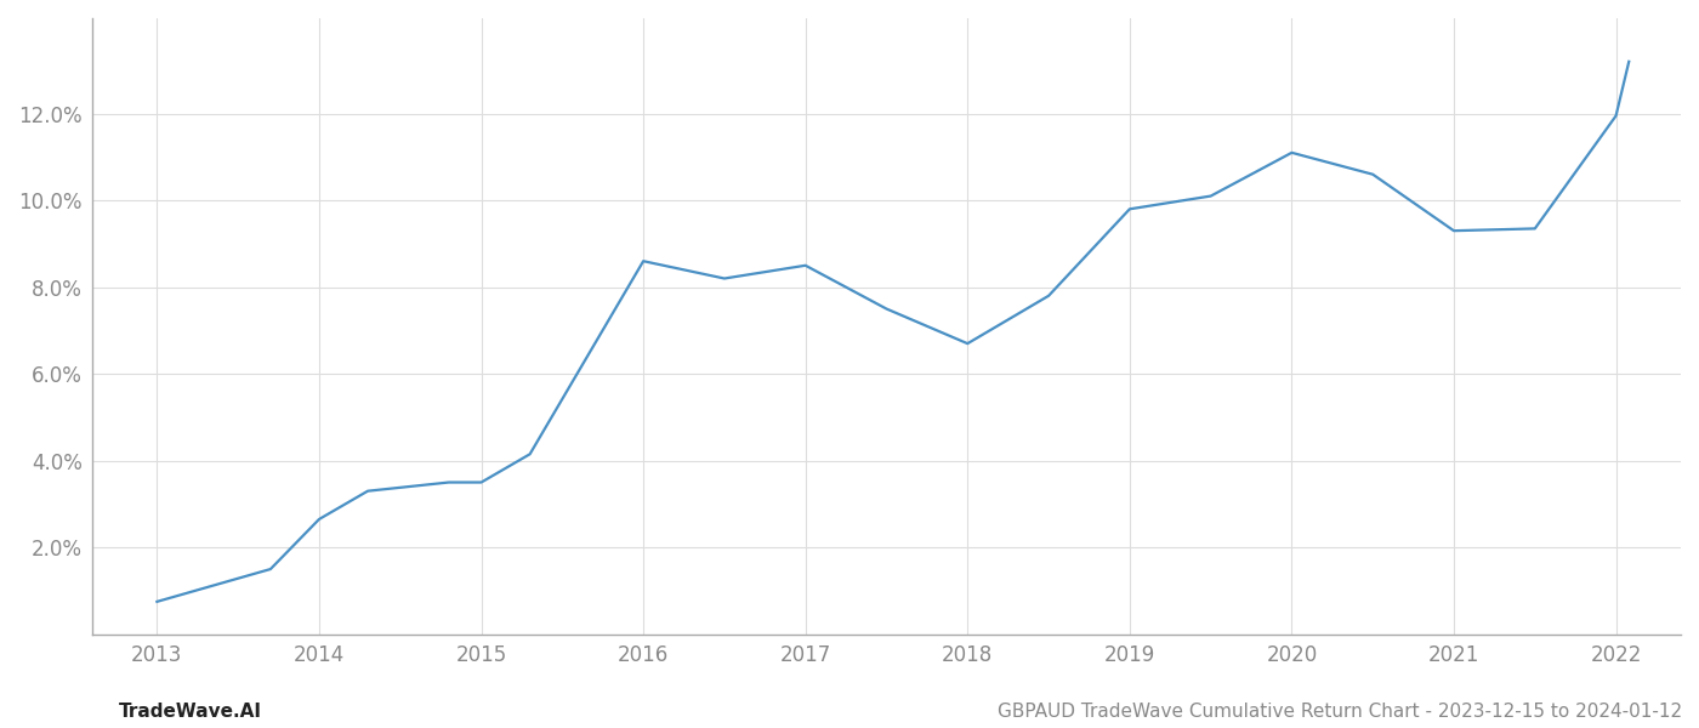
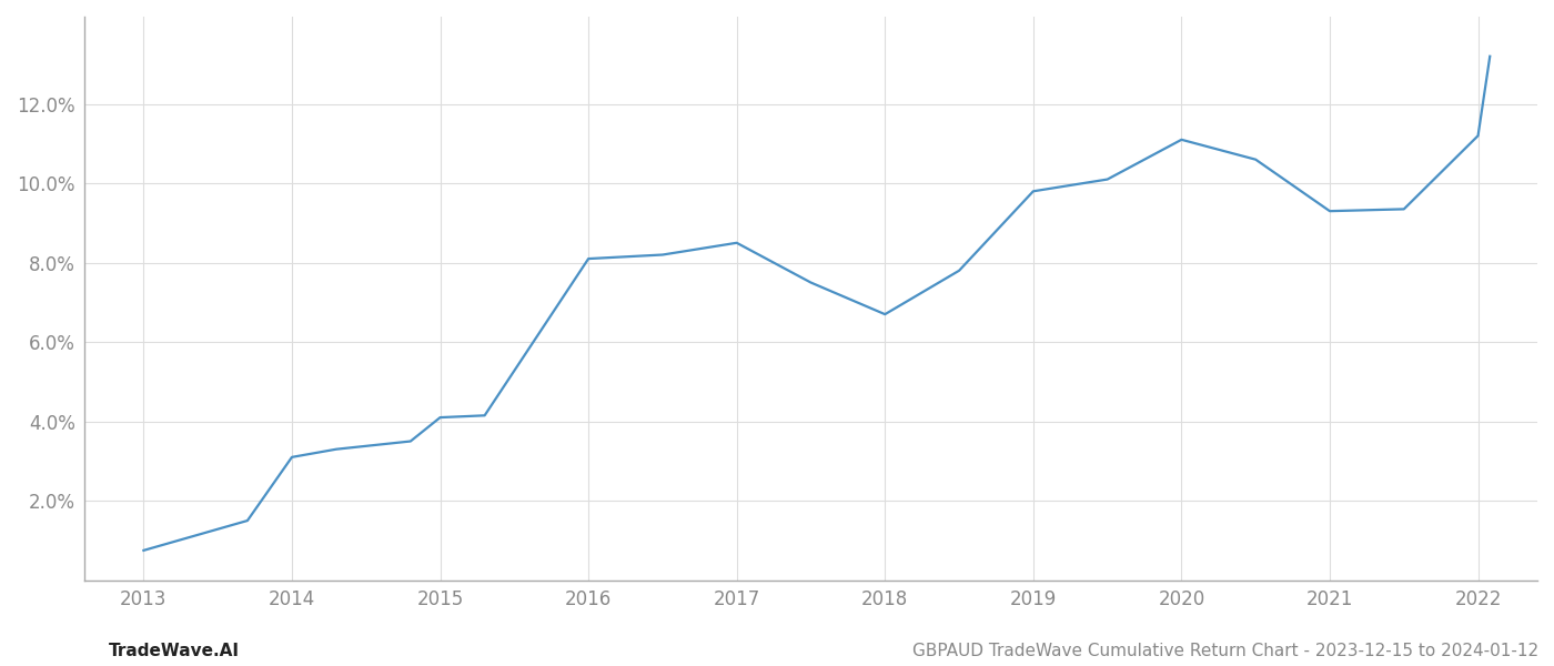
2014: 2.65% -> 3.10%
2015: 3.50% -> 4.10%
2016: 8.60% -> 8.10%
2022: 11.95% -> 11.20%
